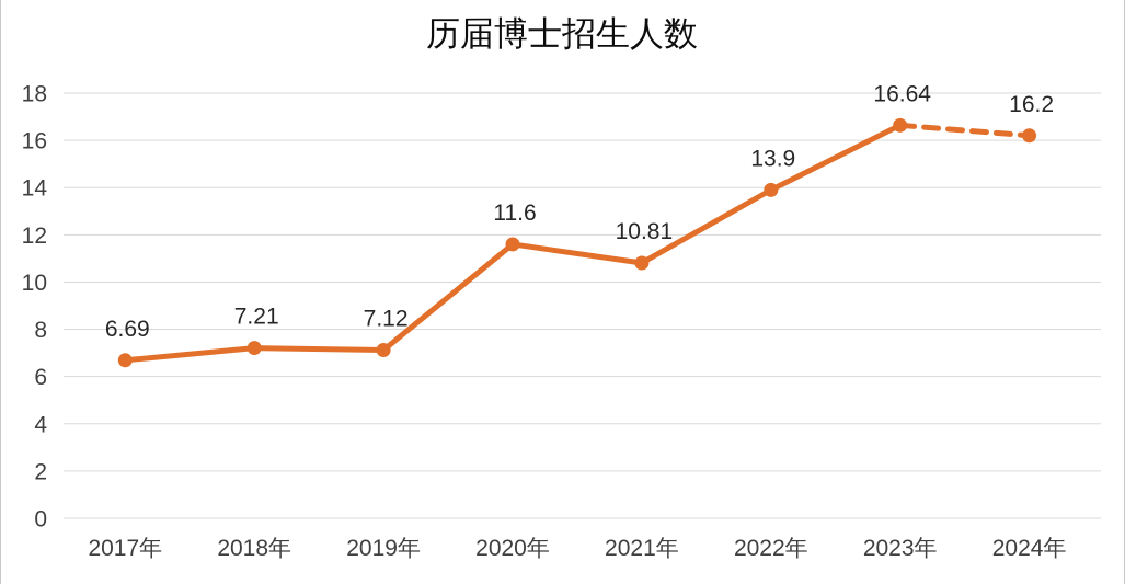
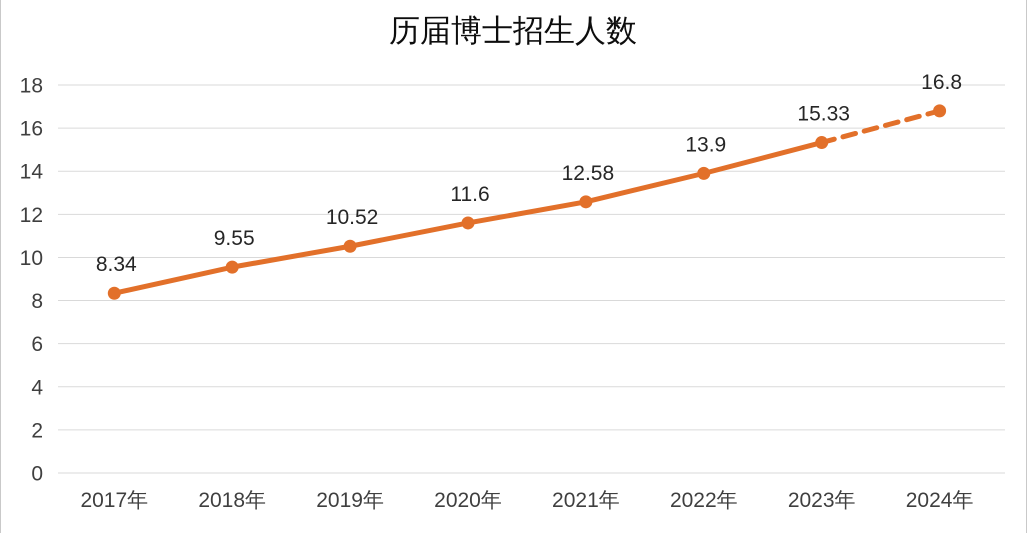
2017年: 6.69 -> 8.34
2018年: 7.21 -> 9.55
2019年: 7.12 -> 10.52
2021年: 10.81 -> 12.58
2023年: 16.64 -> 15.33
2024年: 16.2 -> 16.8
